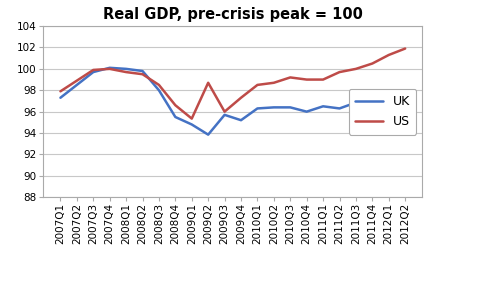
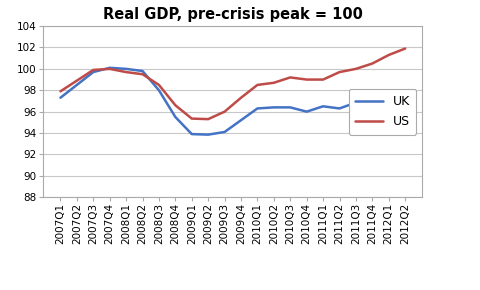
UK/2009Q1: 94.8 -> 93.9
US/2009Q2: 98.7 -> 95.3
UK/2009Q3: 95.7 -> 94.1
